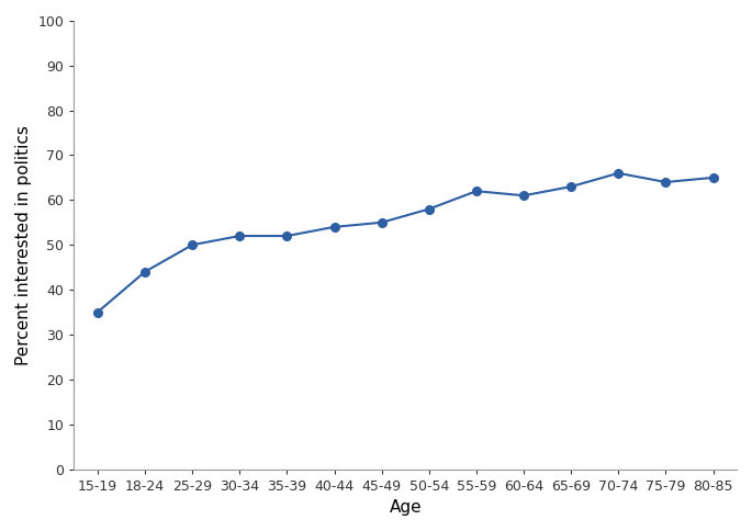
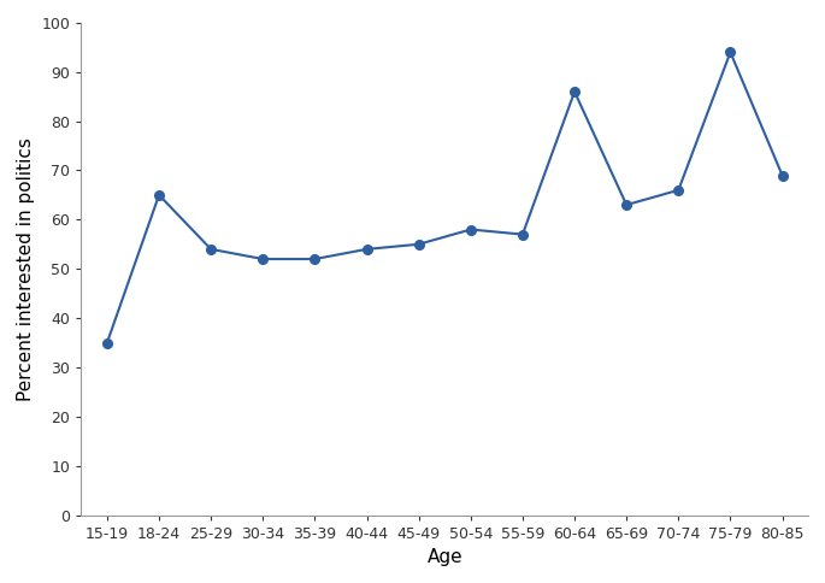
18-24: 44 -> 65
25-29: 50 -> 54
55-59: 62 -> 57
60-64: 61 -> 86
75-79: 64 -> 94
80-85: 65 -> 69
